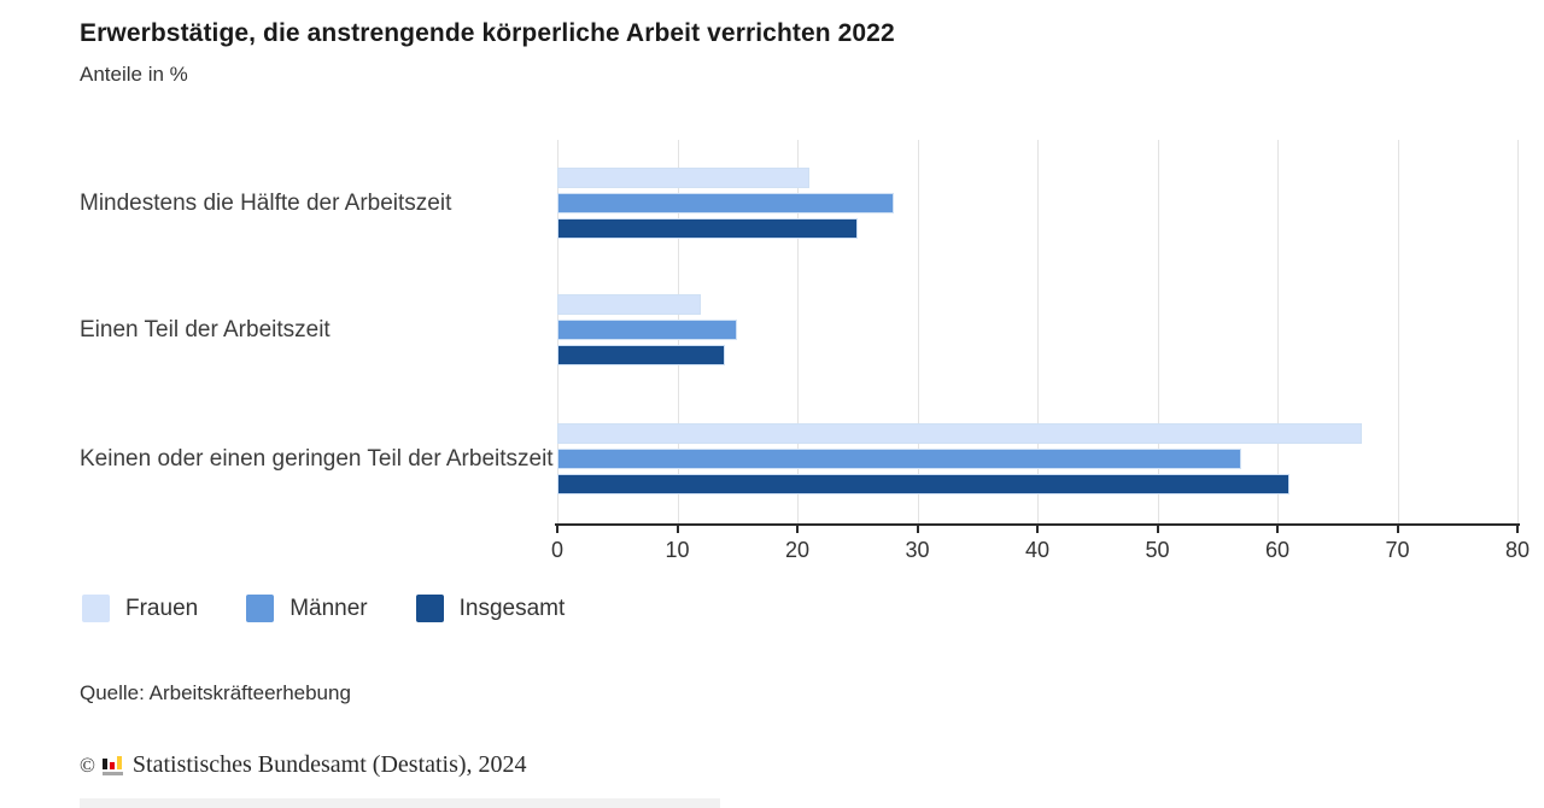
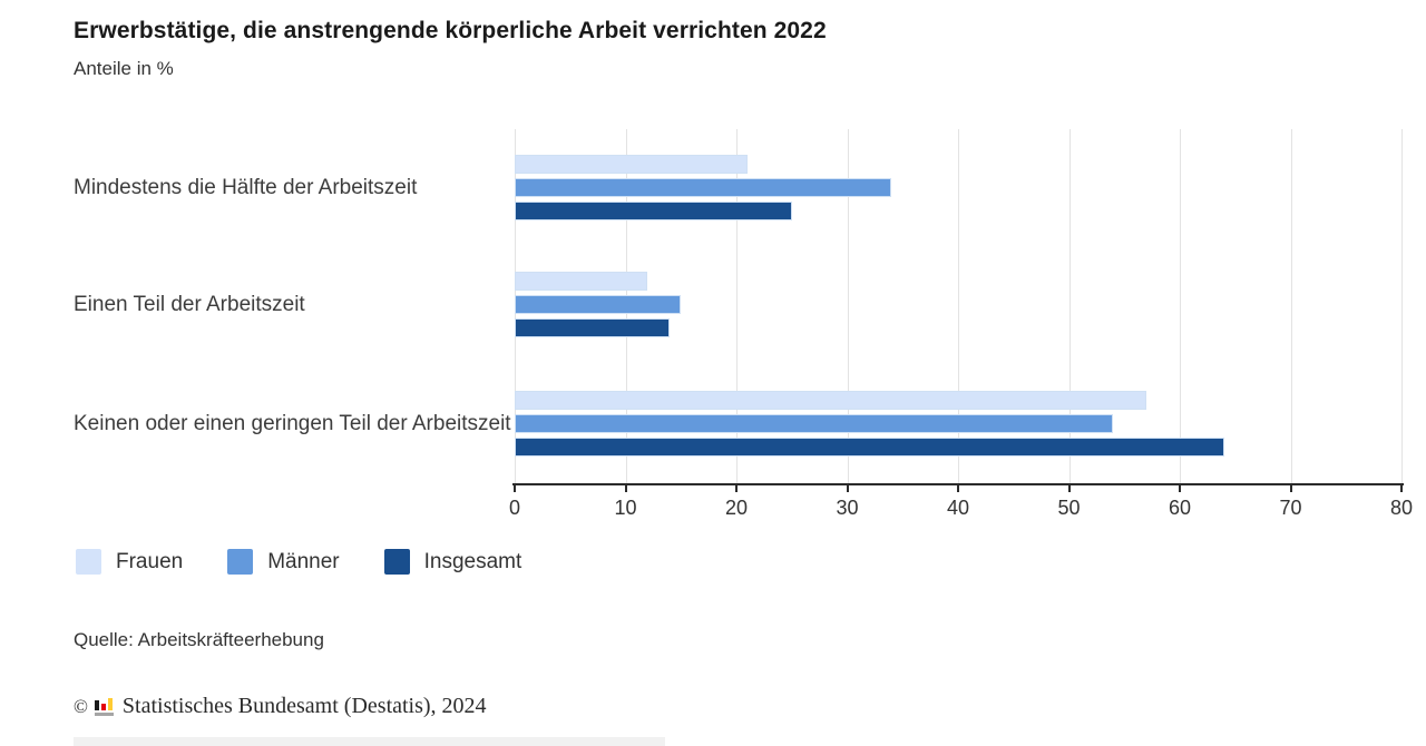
Männer/Mindestens die Hälfte der Arbeitszeit: 28 -> 34
Frauen/Keinen oder einen geringen Teil der Arbeitszeit: 67 -> 57
Männer/Keinen oder einen geringen Teil der Arbeitszeit: 57 -> 54
Insgesamt/Keinen oder einen geringen Teil der Arbeitszeit: 61 -> 64
